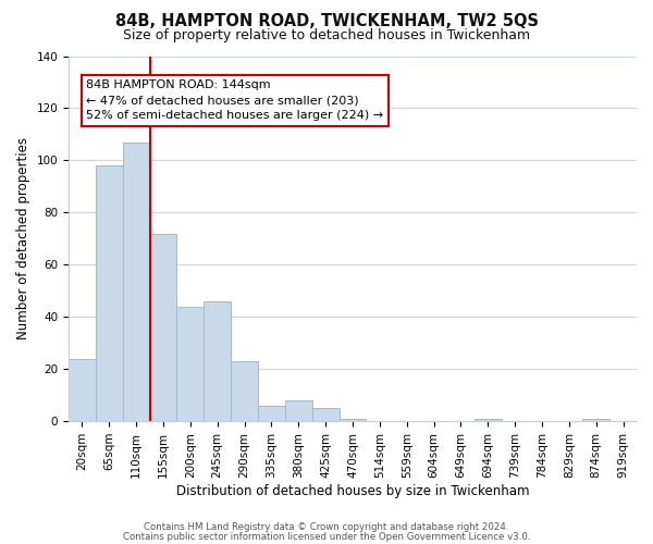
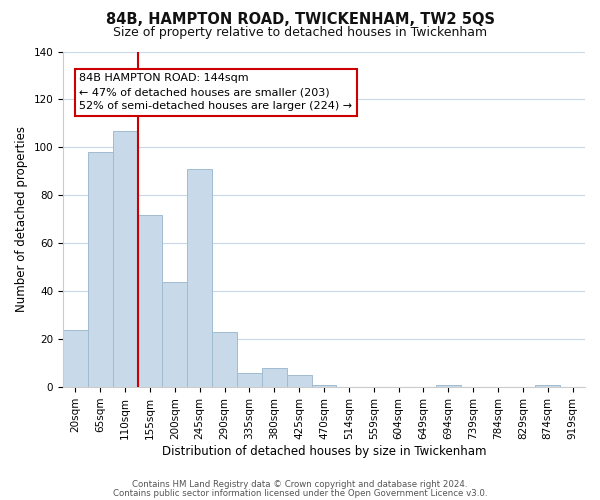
245sqm: 46 -> 91
